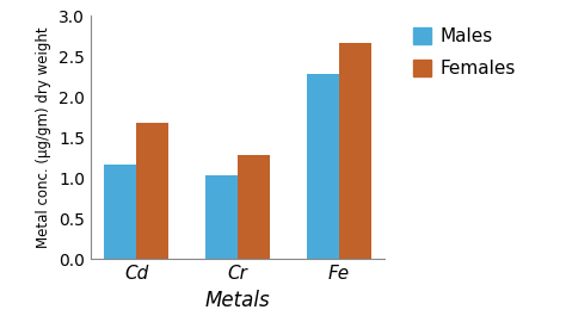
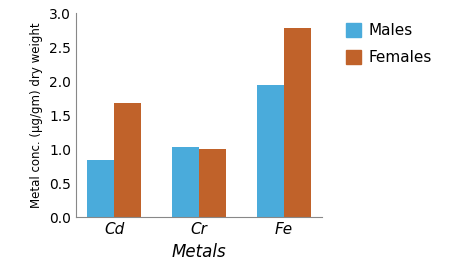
Males/Cd: 1.17 -> 0.84
Females/Cr: 1.28 -> 1.00
Males/Fe: 2.29 -> 1.94
Females/Fe: 2.67 -> 2.78
